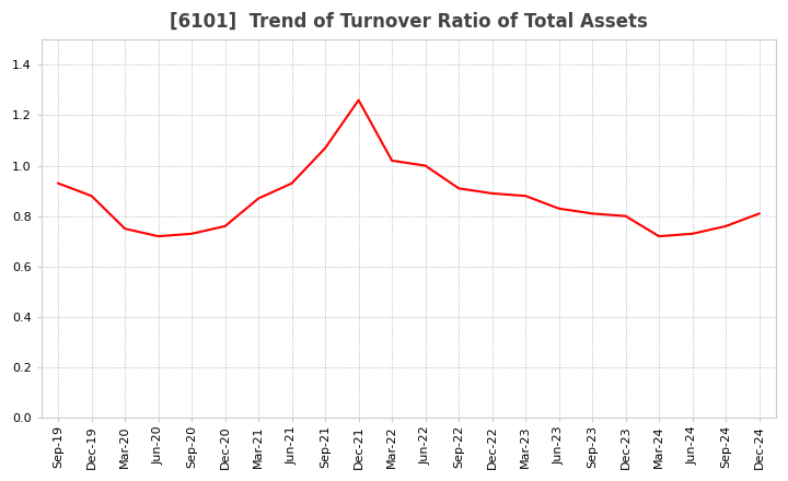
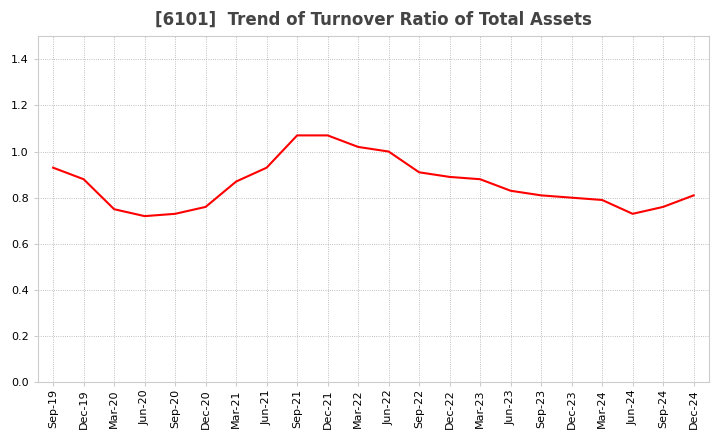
Dec-21: 1.26 -> 1.07
Mar-24: 0.72 -> 0.79
